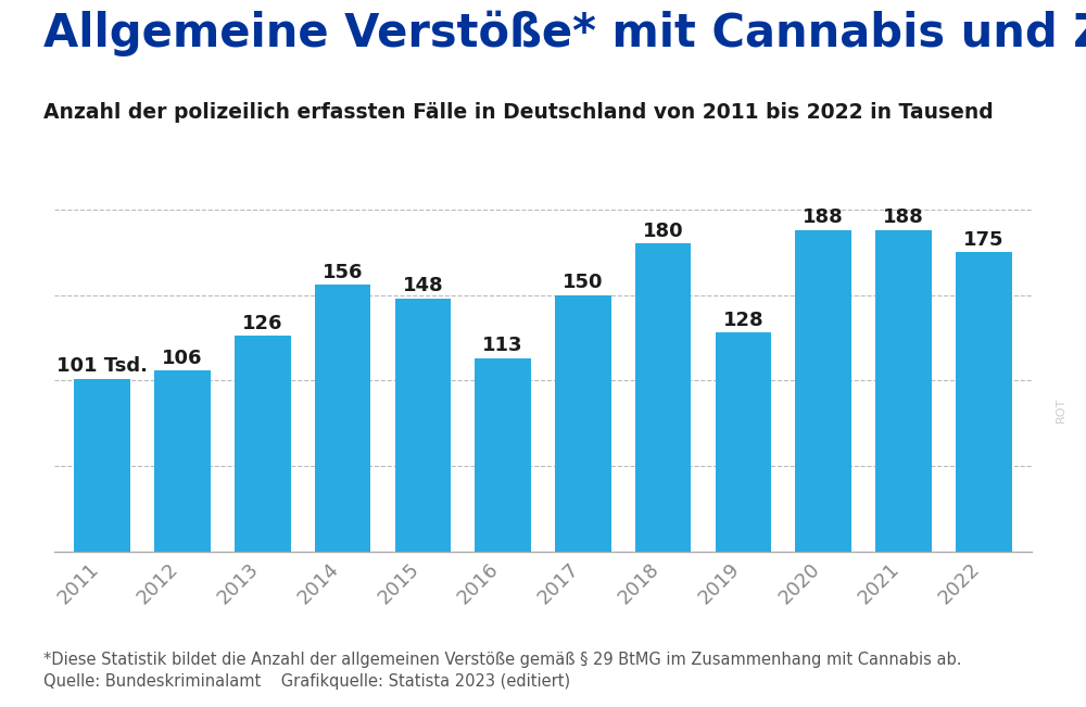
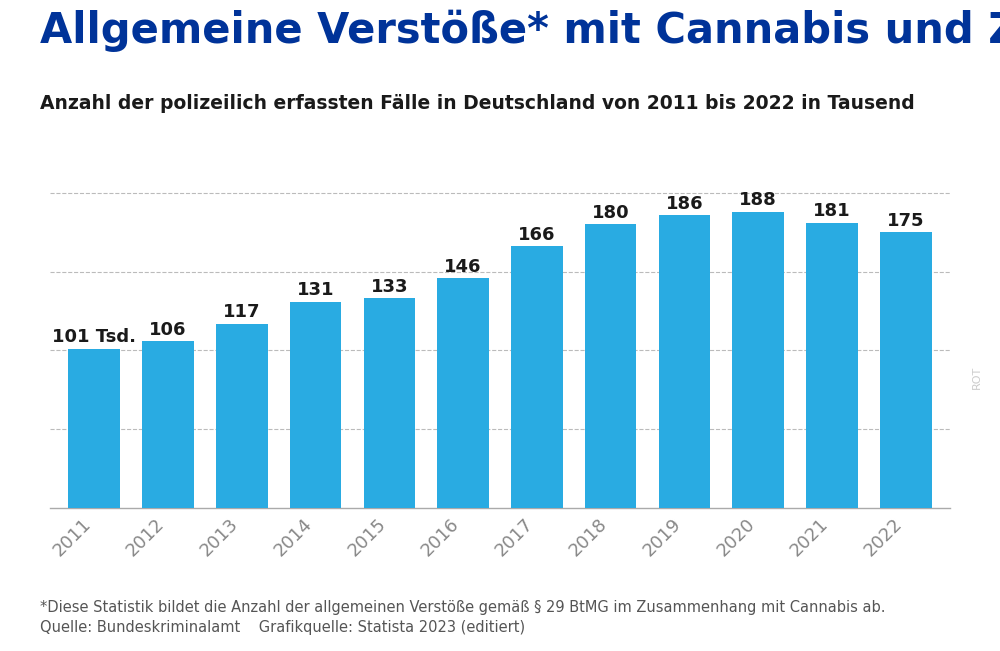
2013: 126 -> 117
2014: 156 -> 131
2015: 148 -> 133
2016: 113 -> 146
2017: 150 -> 166
2019: 128 -> 186
2021: 188 -> 181
